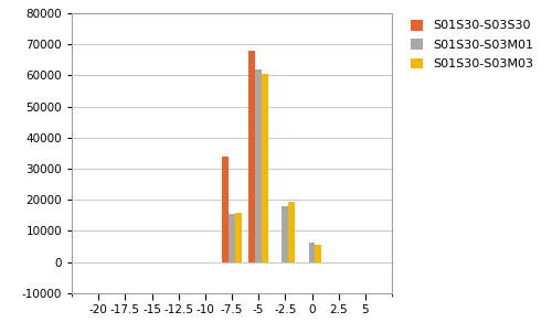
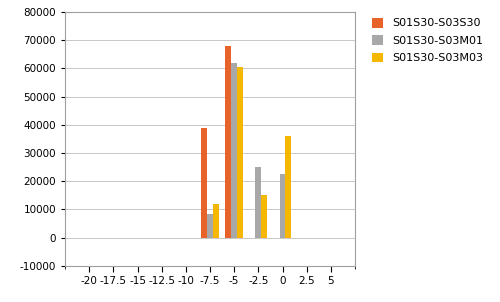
S01S30-S03S30/-7.5: 34000 -> 39000
S01S30-S03M01/-7.5: 15500 -> 8500
S01S30-S03M03/-7.5: 15700 -> 12000
S01S30-S03M01/-2.5: 18000 -> 25000
S01S30-S03M03/-2.5: 19500 -> 15000
S01S30-S03M01/0: 6200 -> 22500
S01S30-S03M03/0: 5700 -> 36000
